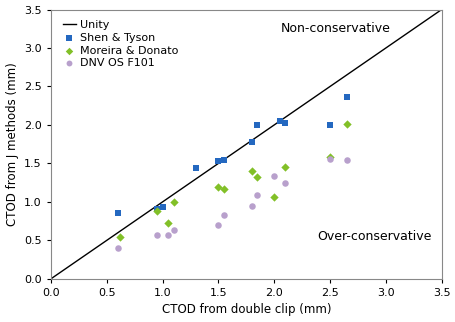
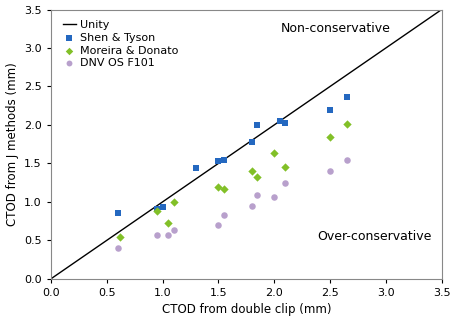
Moreira & Donato/2.0: 1.06 -> 1.63
DNV OS F101/2.0: 1.34 -> 1.06
Shen & Tyson/2.5: 2.00 -> 2.20
Moreira & Donato/2.5: 1.58 -> 1.84
DNV OS F101/2.5: 1.56 -> 1.40
